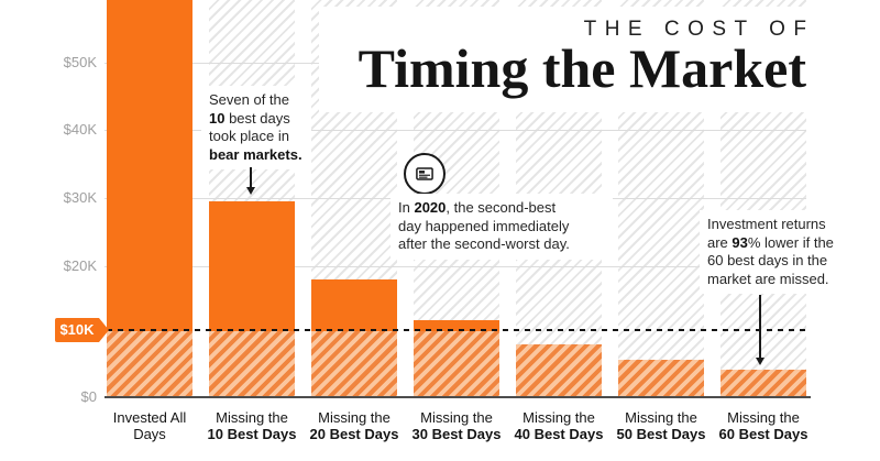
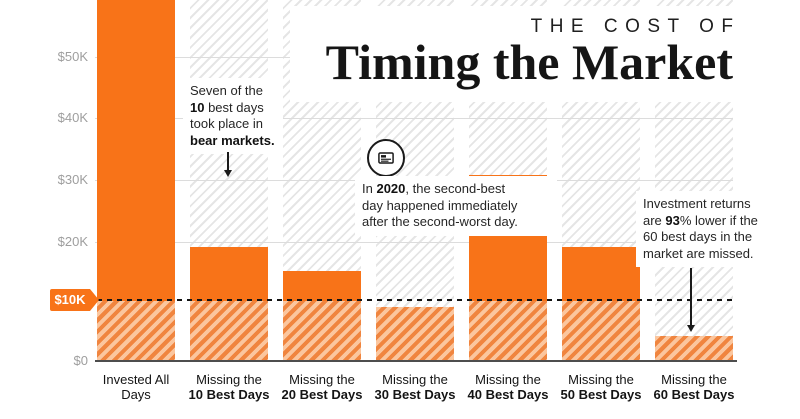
Missing the 10 Best Days: $30K -> $19K
Missing the 20 Best Days: $18K -> $15K
Missing the 30 Best Days: $12K -> $9K
Missing the 40 Best Days: $8K -> $31K
Missing the 50 Best Days: $6K -> $19K
